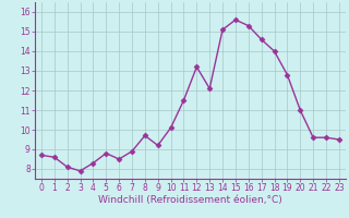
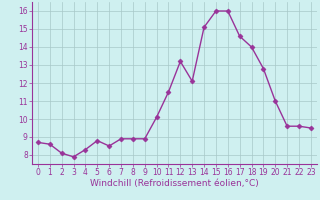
8: 9.7 -> 8.9
9: 9.2 -> 8.9
15: 15.6 -> 16.0
16: 15.3 -> 16.0
